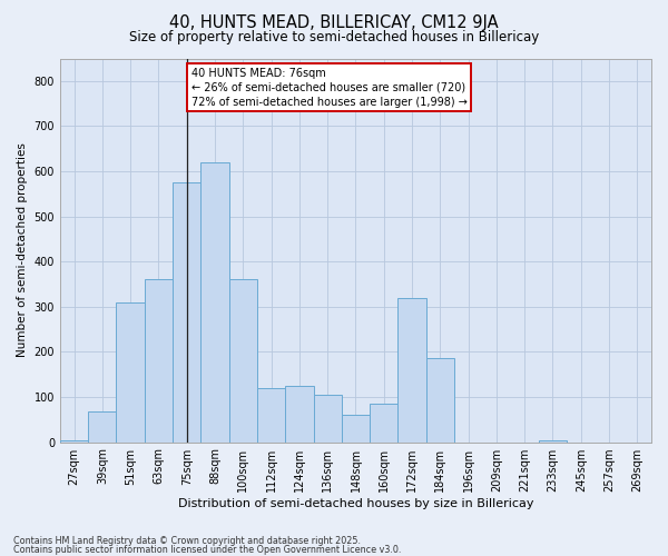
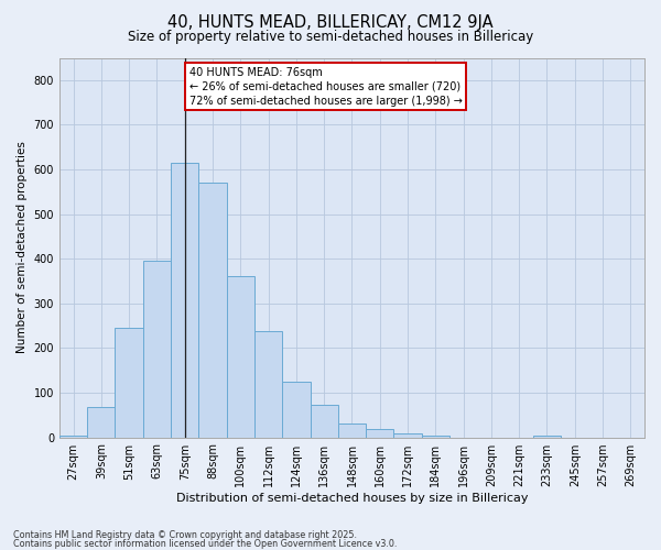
51sqm: 310 -> 245
63sqm: 360 -> 395
75sqm: 575 -> 615
88sqm: 620 -> 570
112sqm: 120 -> 237
136sqm: 105 -> 73
148sqm: 60 -> 32
160sqm: 85 -> 18
172sqm: 320 -> 10
184sqm: 185 -> 5
